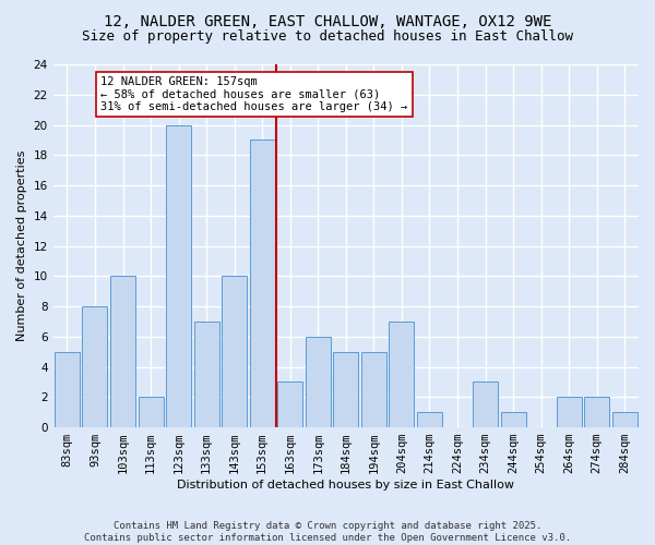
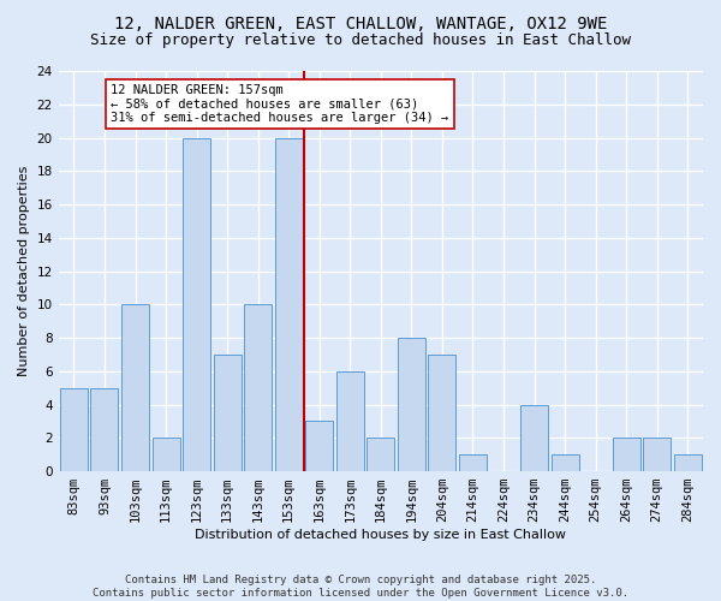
93sqm: 8 -> 5
153sqm: 19 -> 20
184sqm: 5 -> 2
194sqm: 5 -> 8
234sqm: 3 -> 4
